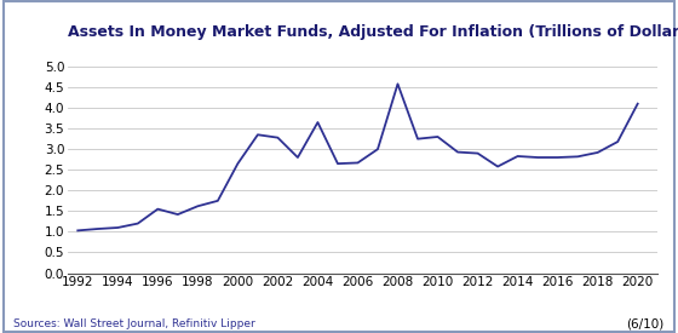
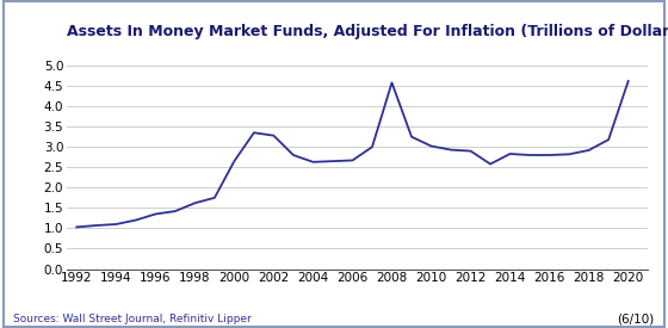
1996: 1.55 -> 1.35
2004: 3.65 -> 2.63
2010: 3.30 -> 3.02
2020: 4.10 -> 4.62
